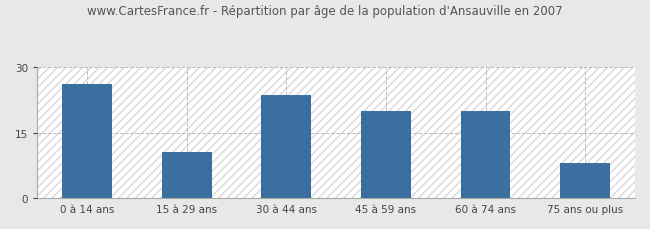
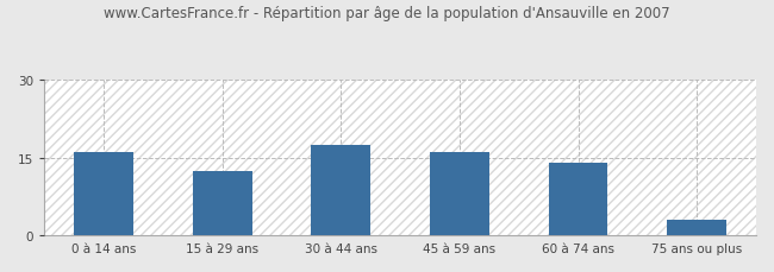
0 à 14 ans: 26.0 -> 16.0
15 à 29 ans: 10.5 -> 12.5
30 à 44 ans: 23.5 -> 17.5
45 à 59 ans: 20.0 -> 16.0
60 à 74 ans: 20.0 -> 14.0
75 ans ou plus: 8.0 -> 3.0
